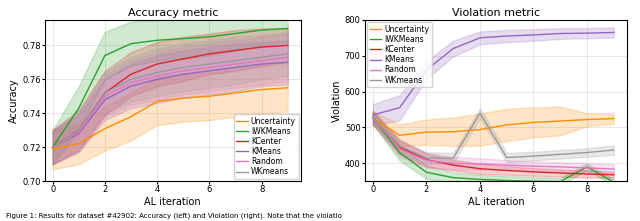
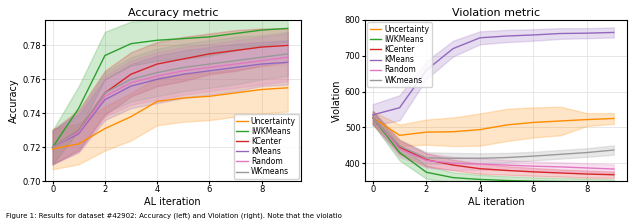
Violation metric/WKmeans/4: 540 -> 414
Violation metric/IWKMeans/8: 390 -> 348
